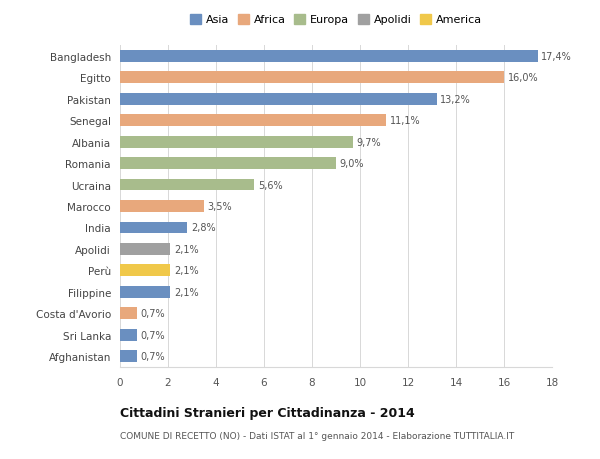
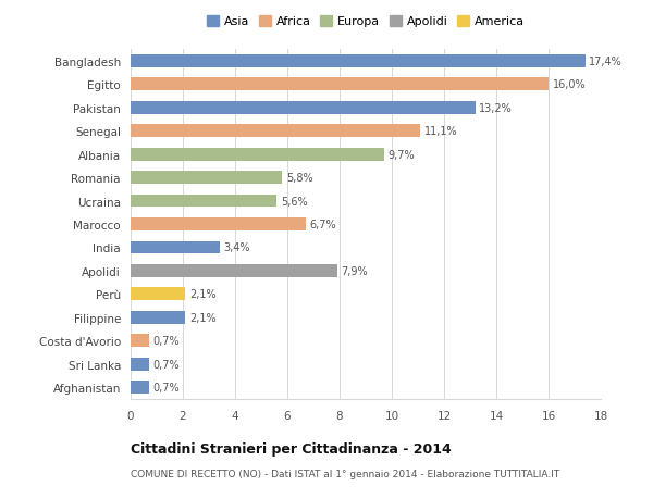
Romania: 9,0% -> 5,8%
Marocco: 3,5% -> 6,7%
India: 2,8% -> 3,4%
Apolidi: 2,1% -> 7,9%
